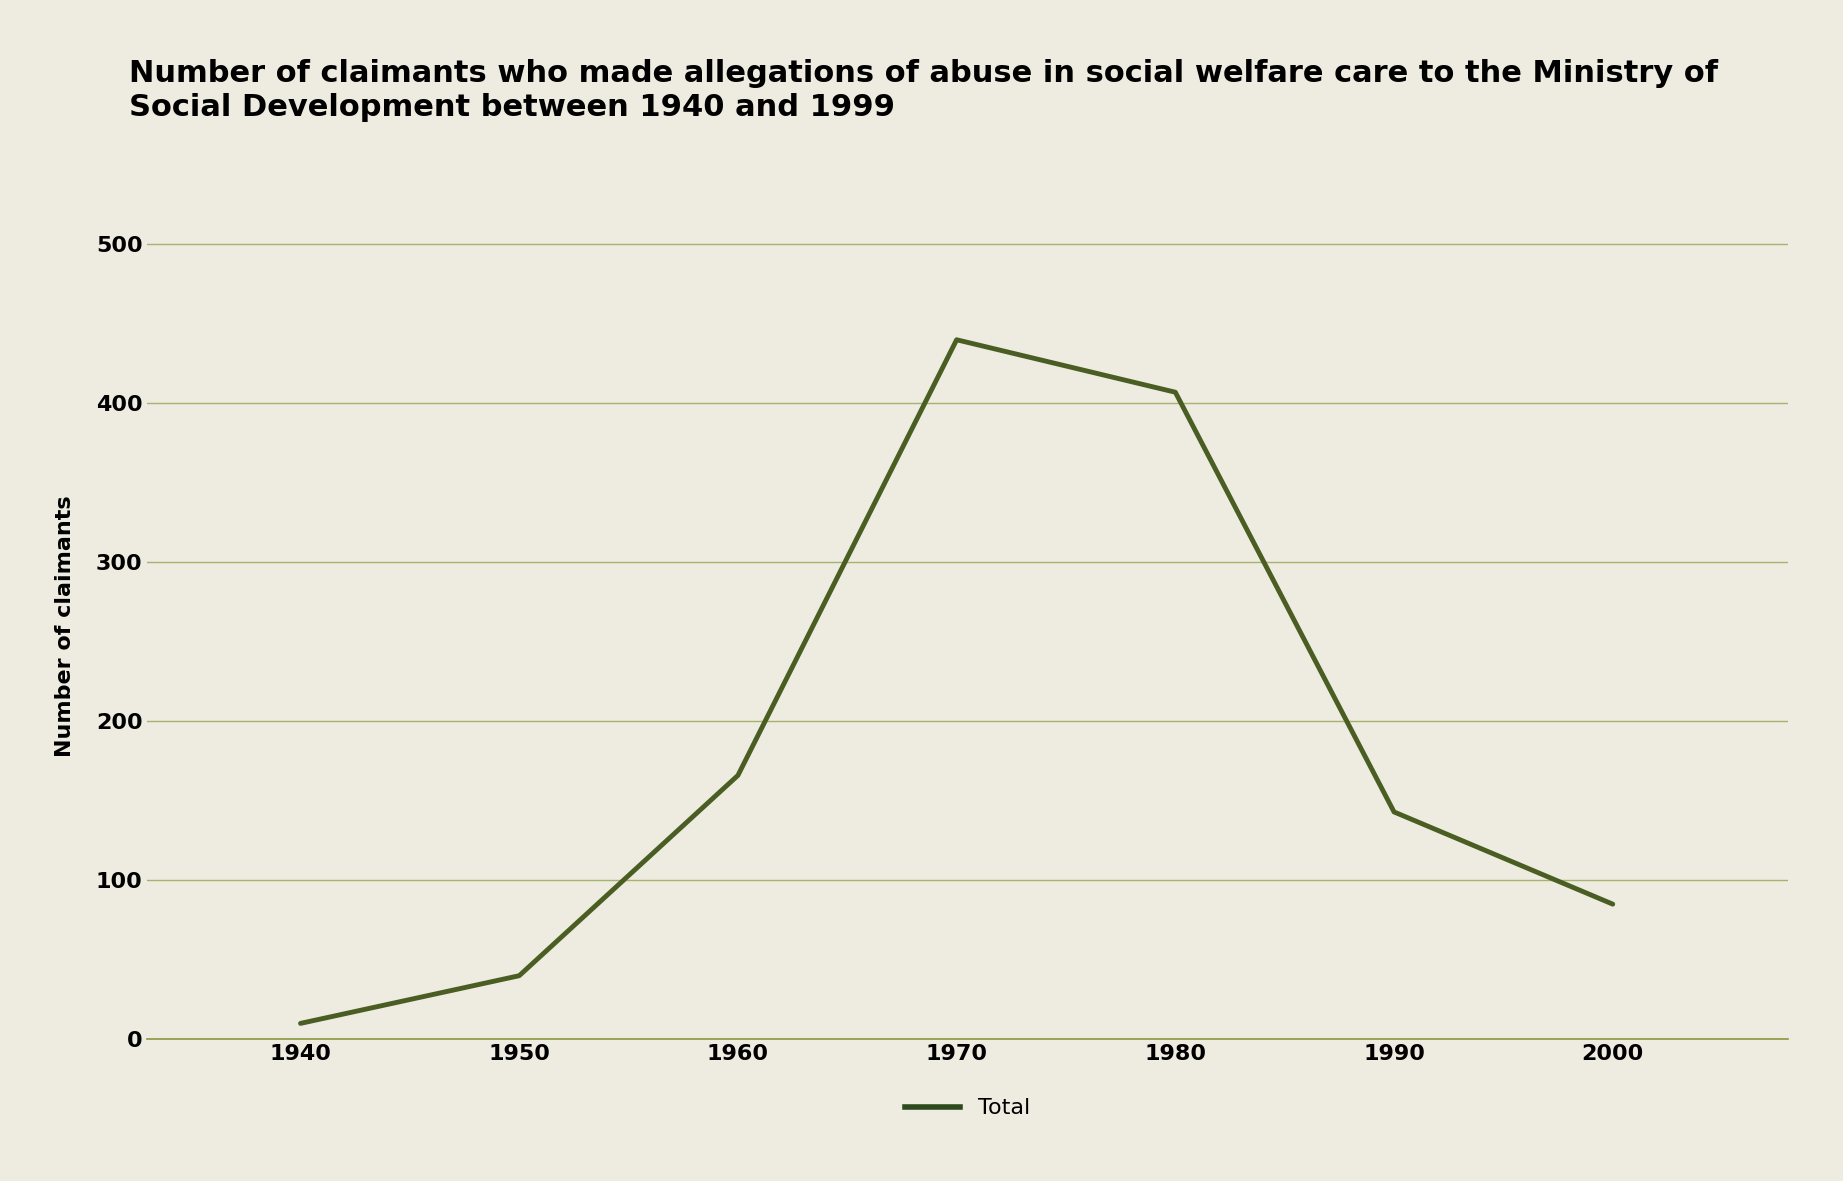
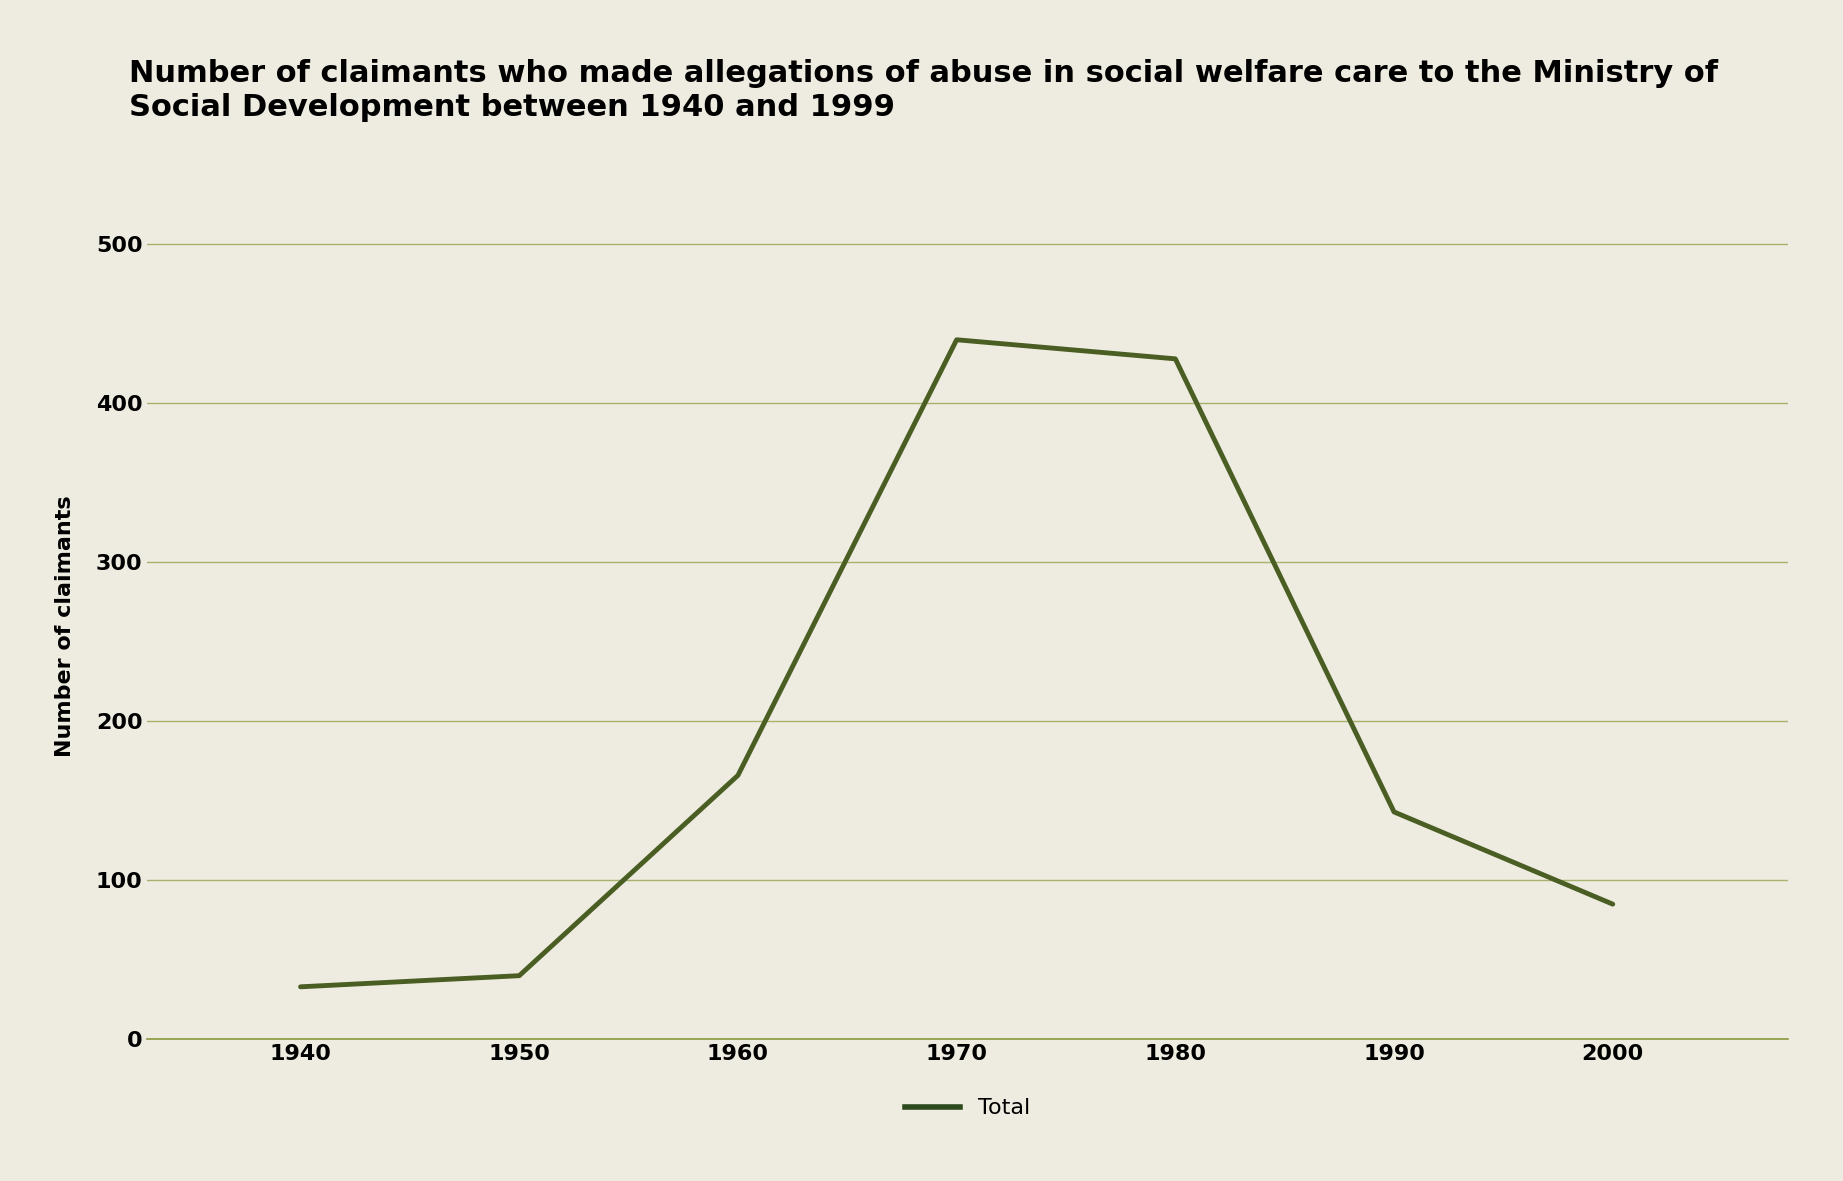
1940: 10 -> 33
1980: 407 -> 428
